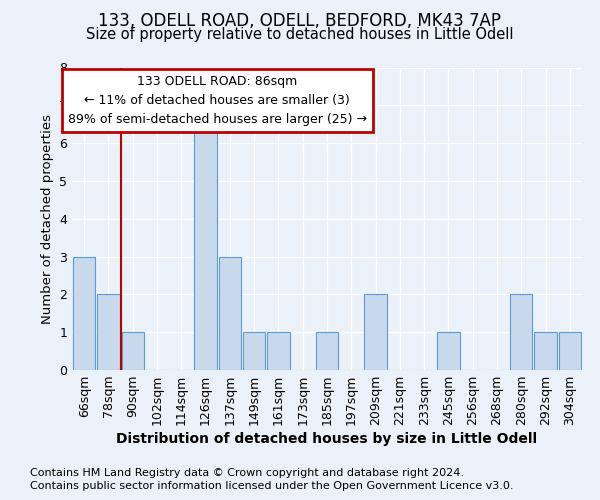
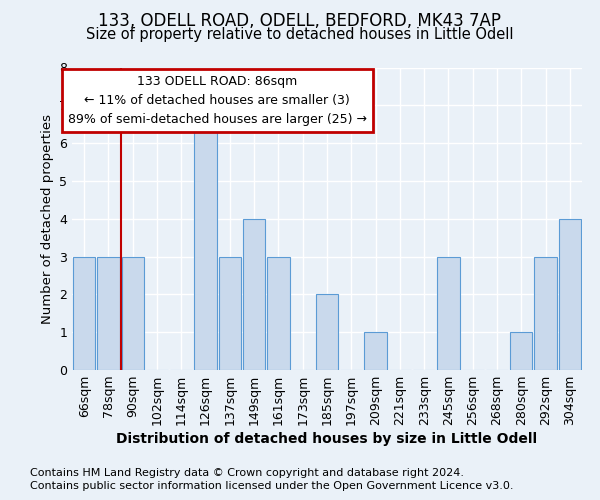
78sqm: 2 -> 3
90sqm: 1 -> 3
149sqm: 1 -> 4
161sqm: 1 -> 3
185sqm: 1 -> 2
209sqm: 2 -> 1
245sqm: 1 -> 3
280sqm: 2 -> 1
292sqm: 1 -> 3
304sqm: 1 -> 4
